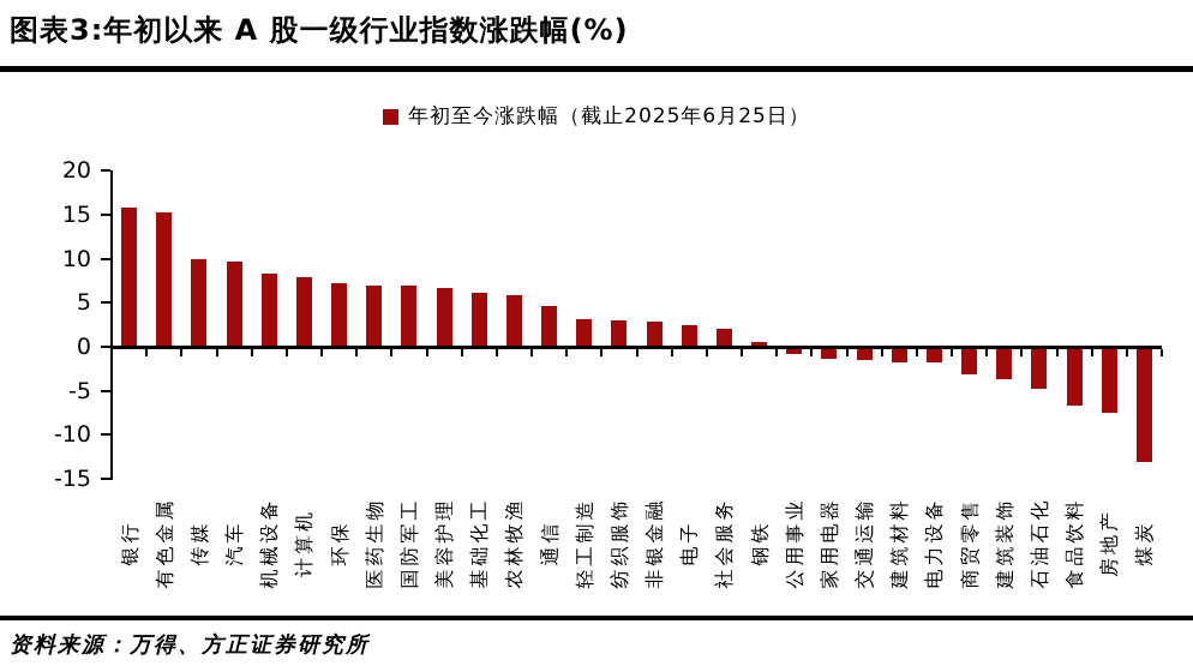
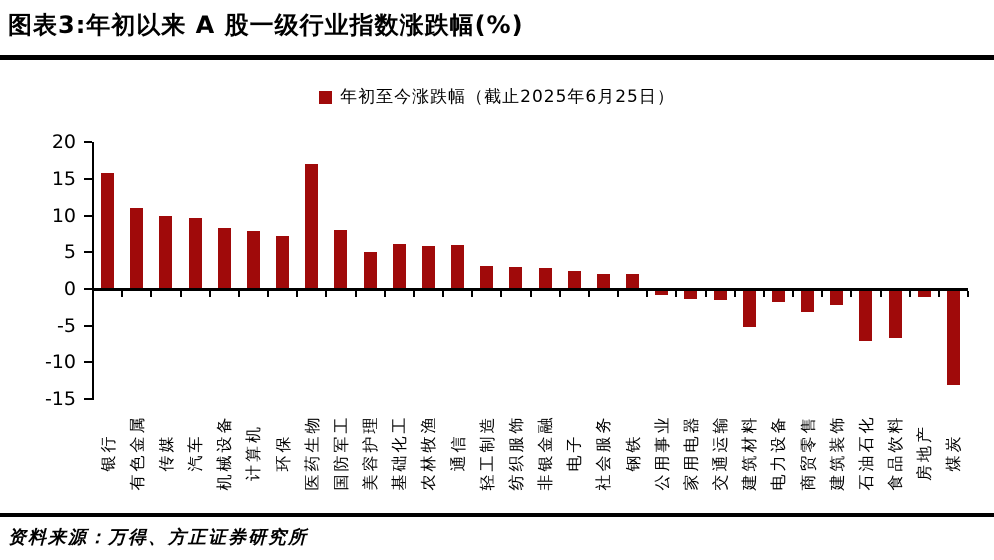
有色金属: 15 -> 11
医药生物: 7 -> 17
国防军工: 7 -> 8
美容护理: 7 -> 5
通信: 5 -> 6
钢铁: 1 -> 2
建筑材料: -2 -> -5
建筑装饰: -4 -> -2
石油石化: -5 -> -7
房地产: -7 -> -1
